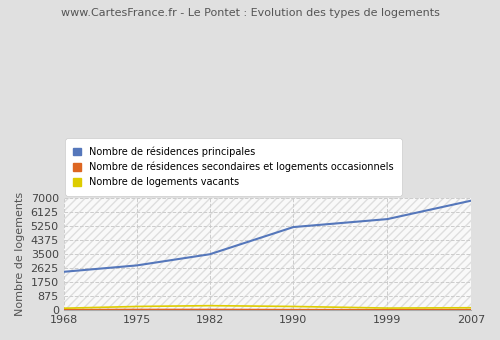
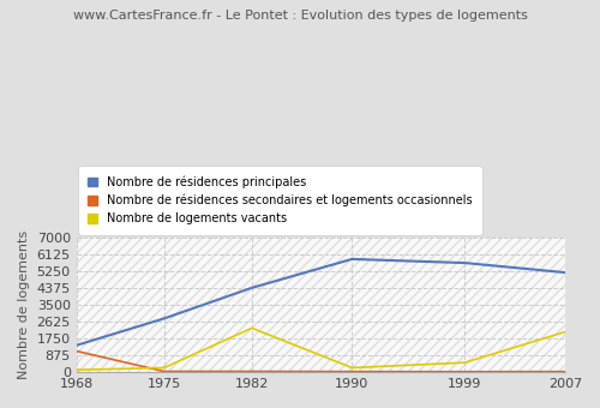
Nombre de résidences principales/1968: 2400 -> 1400
Nombre de résidences secondaires et logements occasionnels/1968: 0 -> 1100
Nombre de résidences principales/1982: 3500 -> 4400
Nombre de logements vacants/1982: 300 -> 2300
Nombre de résidences principales/1990: 5200 -> 5900
Nombre de logements vacants/1999: 100 -> 500
Nombre de résidences principales/2007: 6800 -> 5200
Nombre de logements vacants/2007: 200 -> 2100
